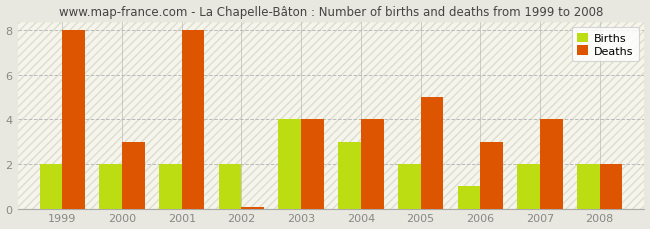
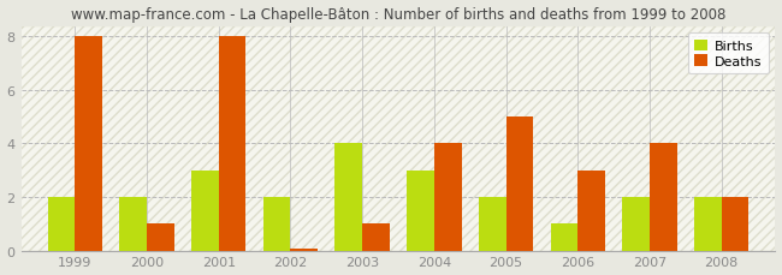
Deaths/2000: 3.00 -> 1.00
Births/2001: 2 -> 3
Deaths/2003: 4.00 -> 1.00
